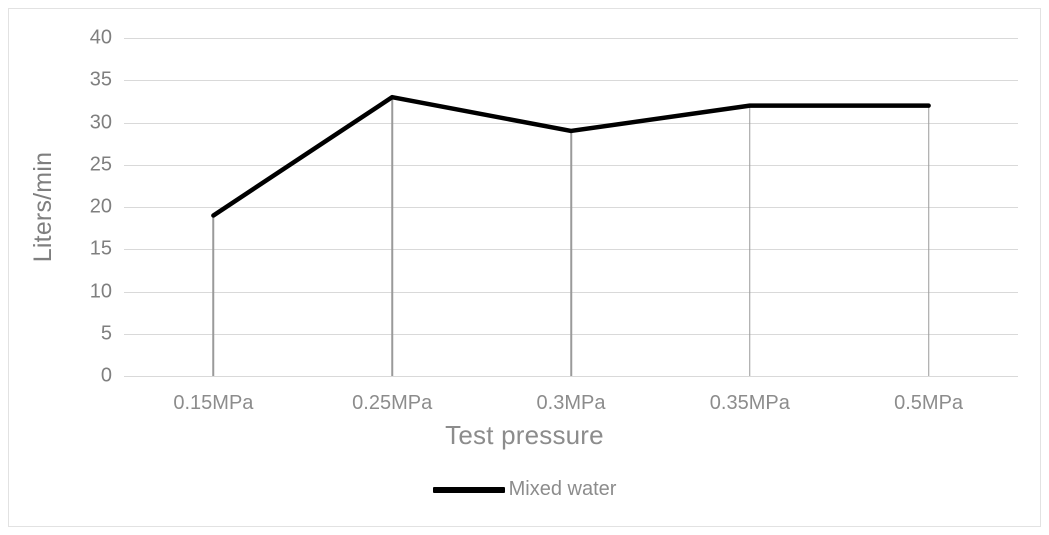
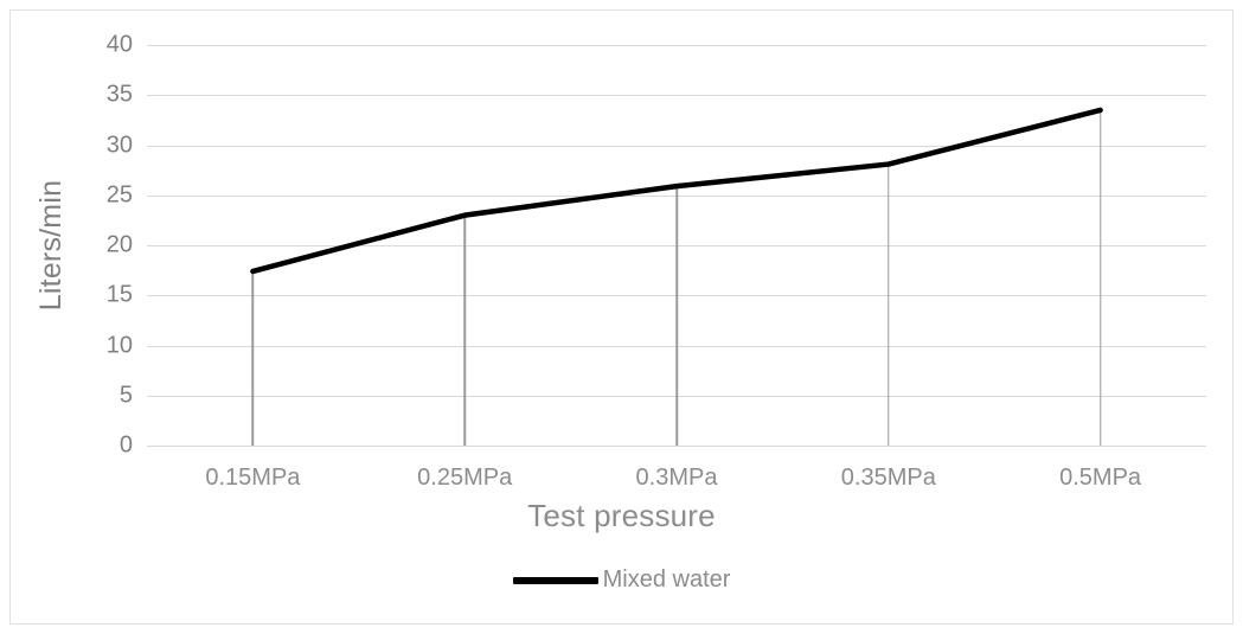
0.15MPa: 19 -> 17
0.25MPa: 33 -> 23
0.3MPa: 29 -> 26
0.35MPa: 32 -> 28
0.5MPa: 32 -> 34
